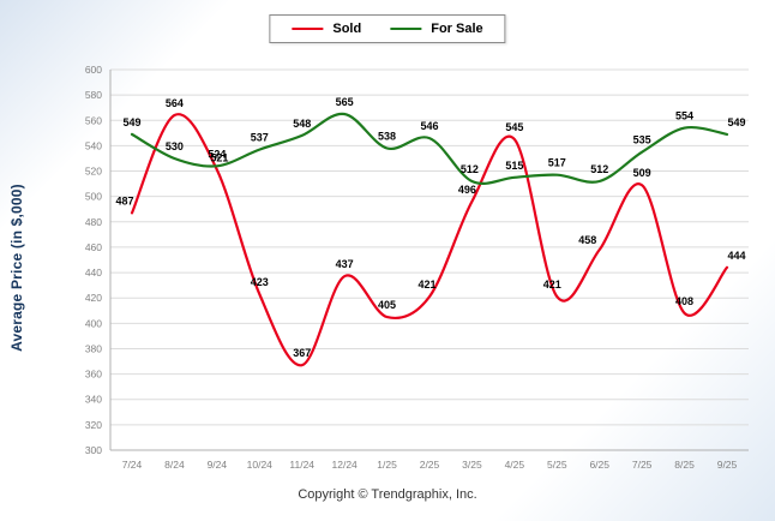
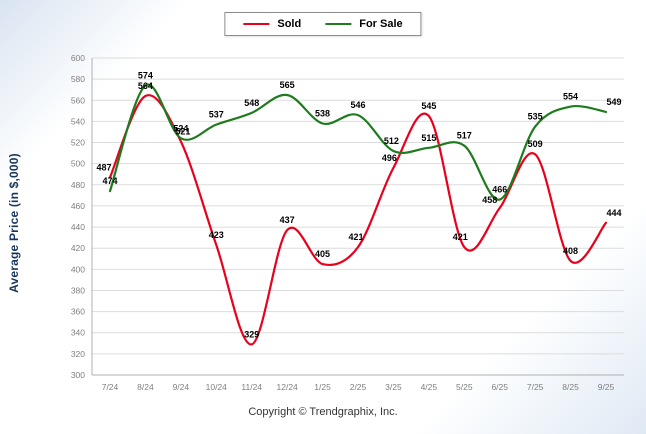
For Sale/7/24: 549 -> 474
For Sale/8/24: 530 -> 574
Sold/11/24: 367 -> 329
For Sale/6/25: 512 -> 466
